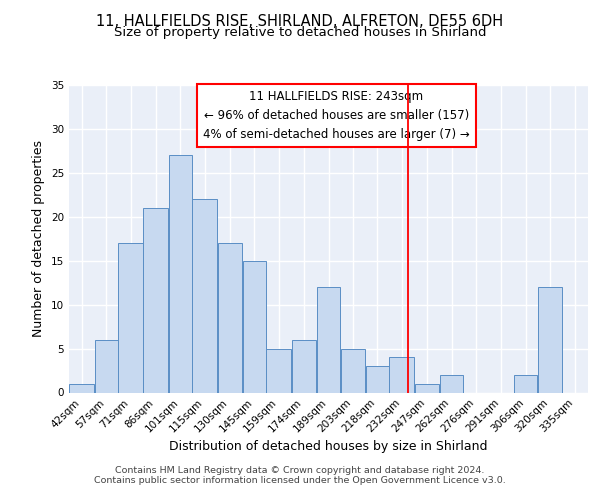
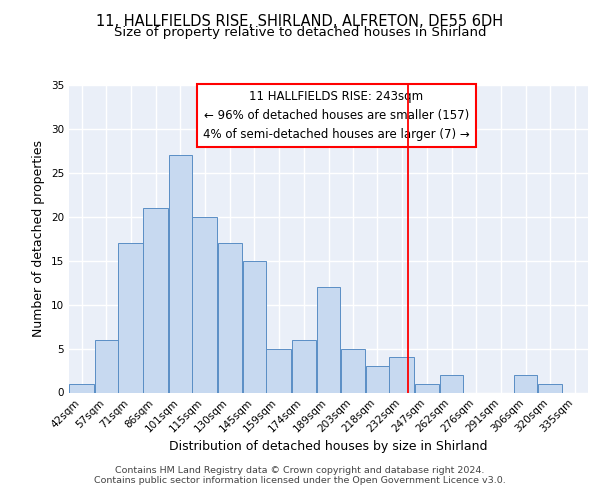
115sqm: 22 -> 20
320sqm: 12 -> 1
